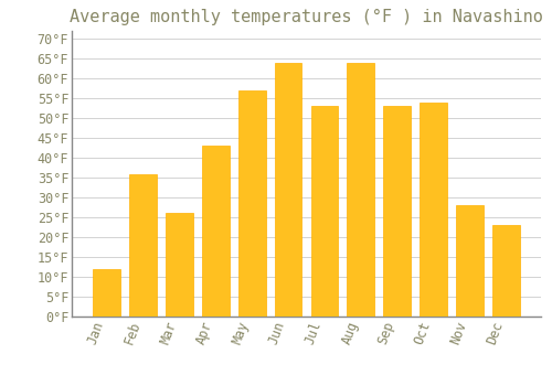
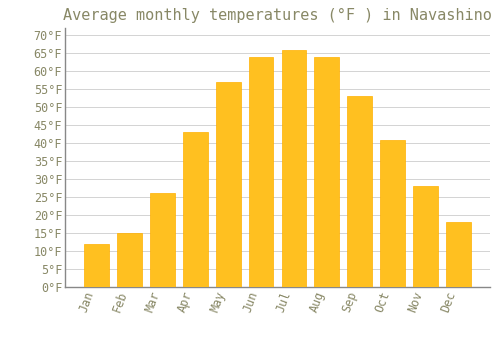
Feb: 36°F -> 15°F
Jul: 53°F -> 66°F
Oct: 54°F -> 41°F
Dec: 23°F -> 18°F
